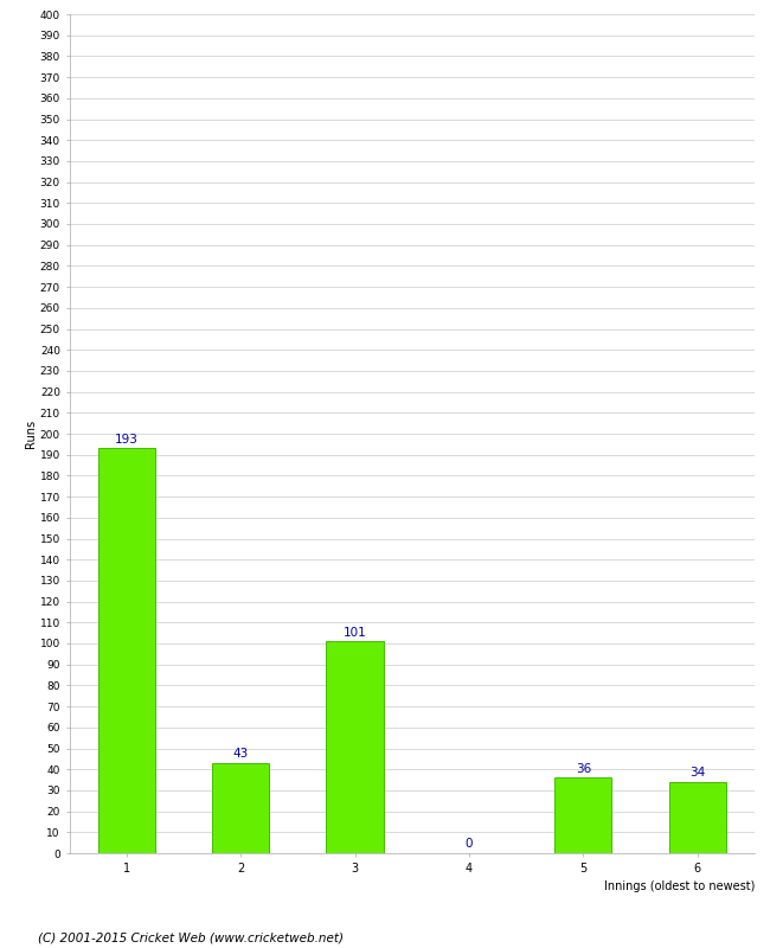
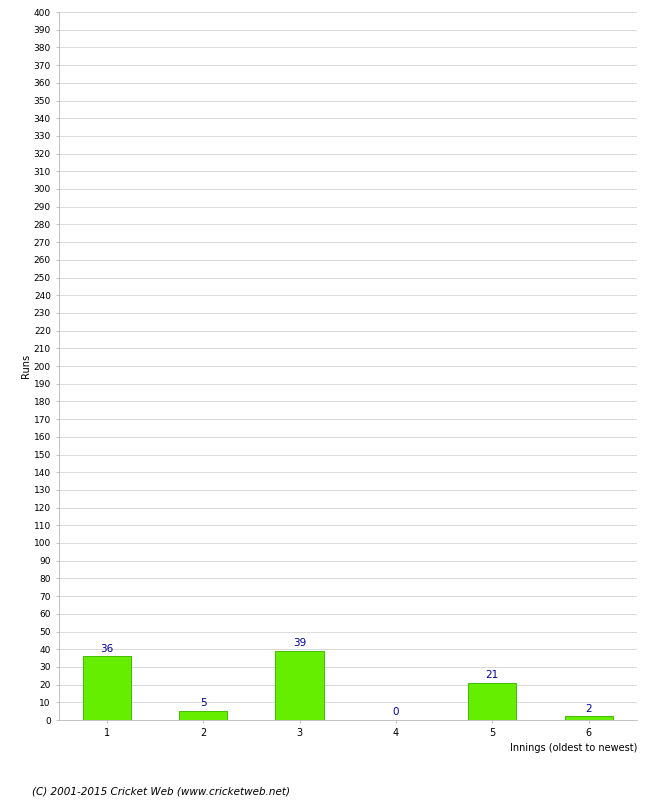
1: 193 -> 36
2: 43 -> 5
3: 101 -> 39
5: 36 -> 21
6: 34 -> 2
